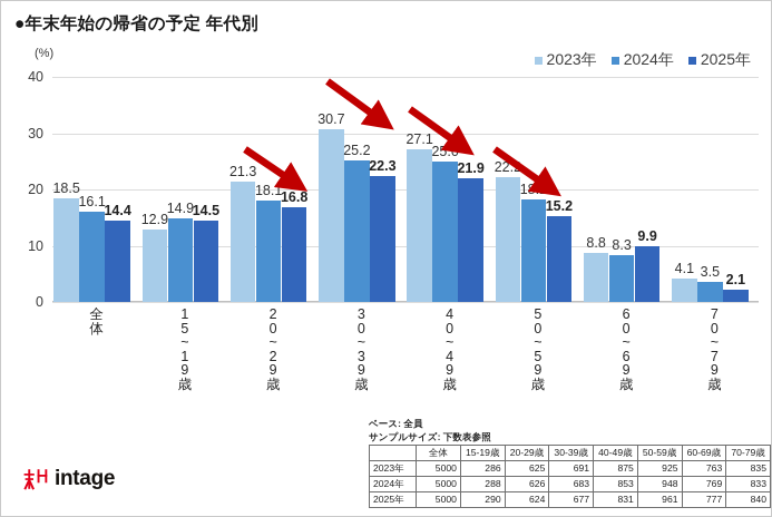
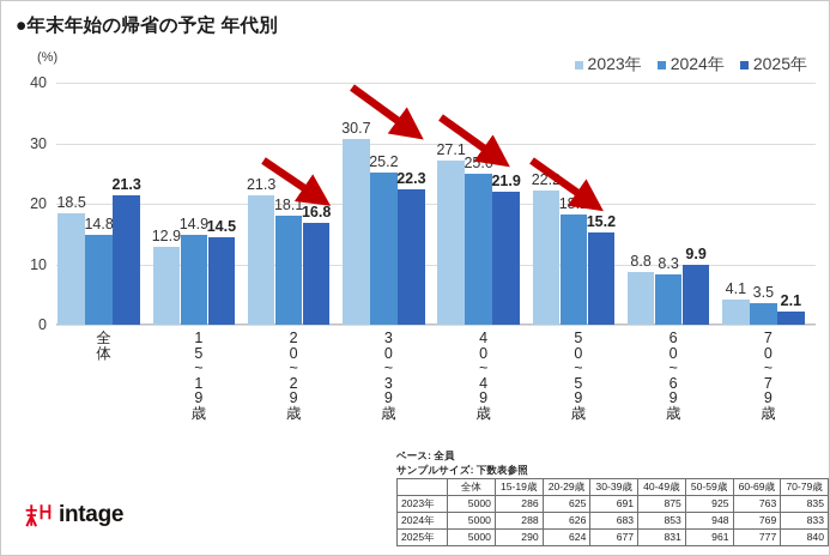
2024年/全体: 16.1 -> 14.8
2025年/全体: 14.4 -> 21.3
